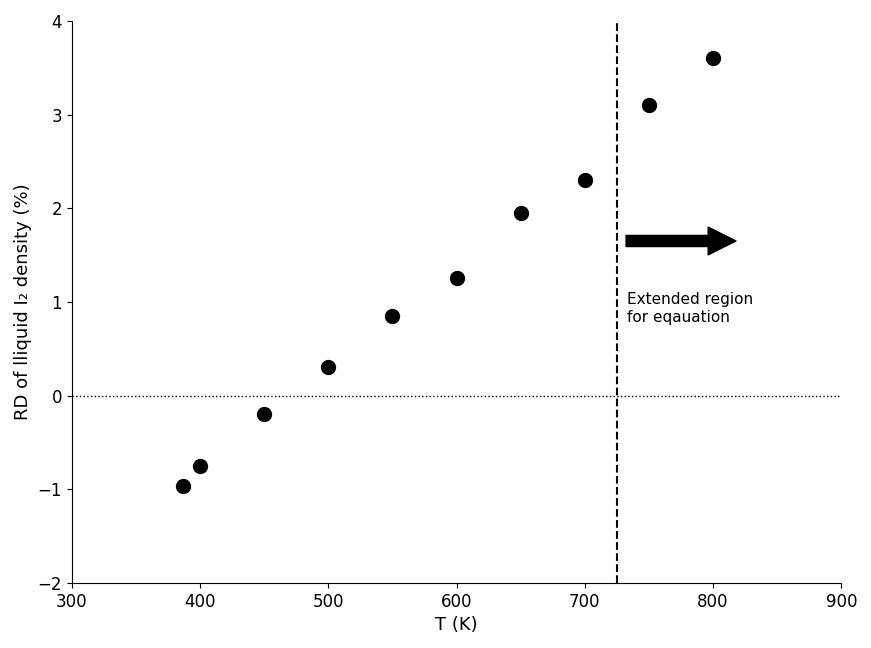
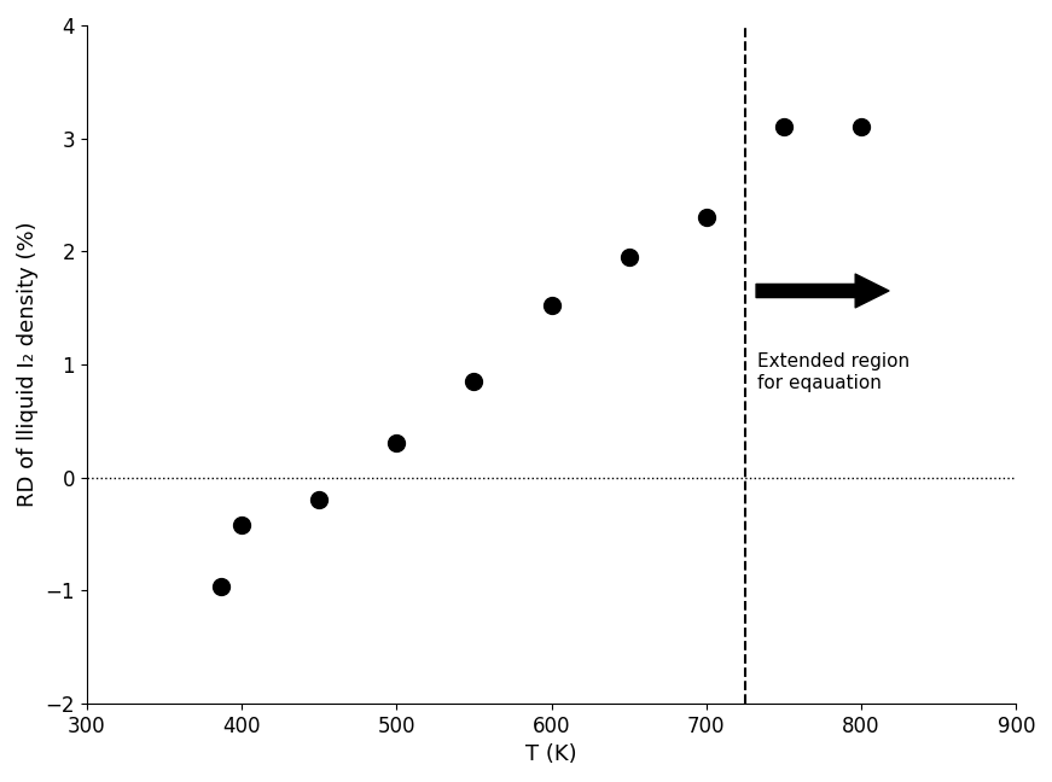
400: -0.75 -> -0.42
600: 1.25 -> 1.52
800: 3.60 -> 3.10
